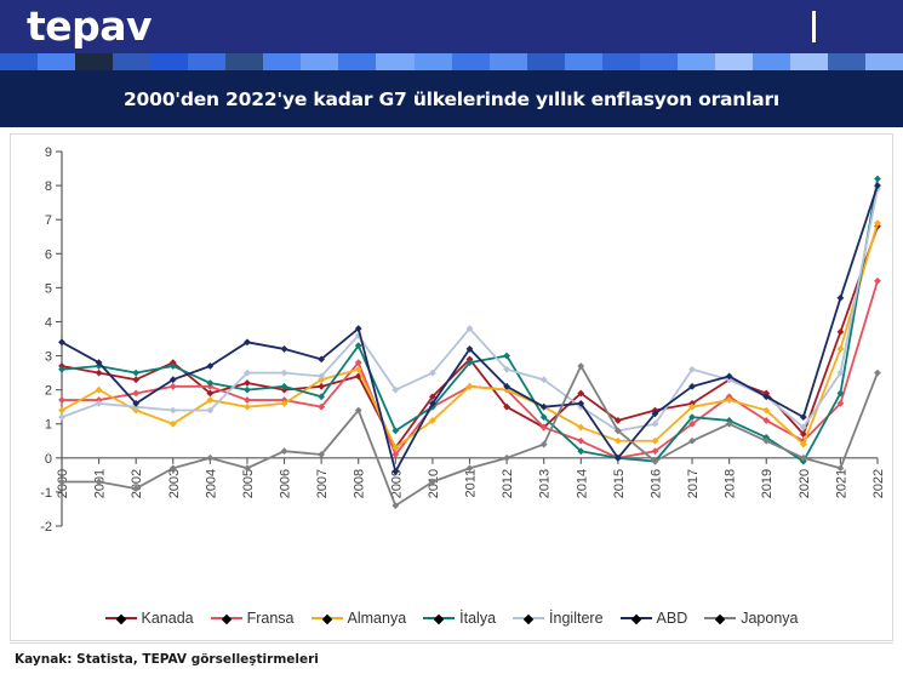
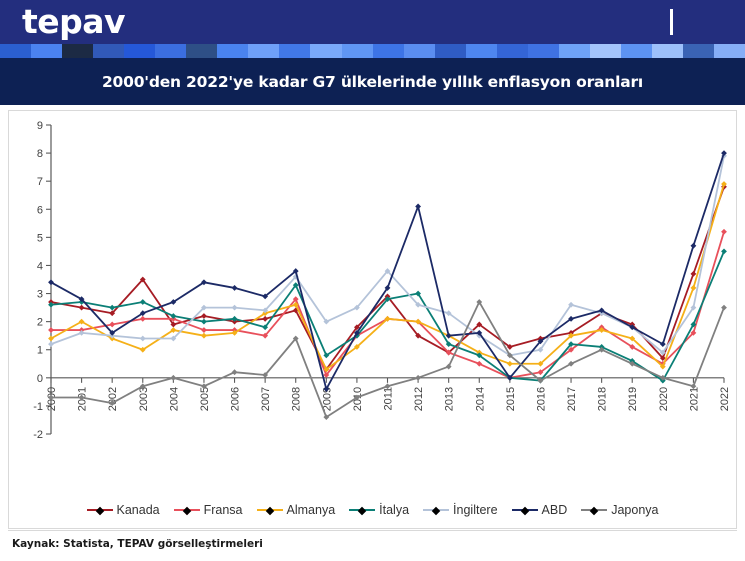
Kanada/2003: 2.8 -> 3.5
ABD/2012: 2.1 -> 6.1
İtalya/2014: 0.2 -> 0.8
İtalya/2022: 8.2 -> 4.5
